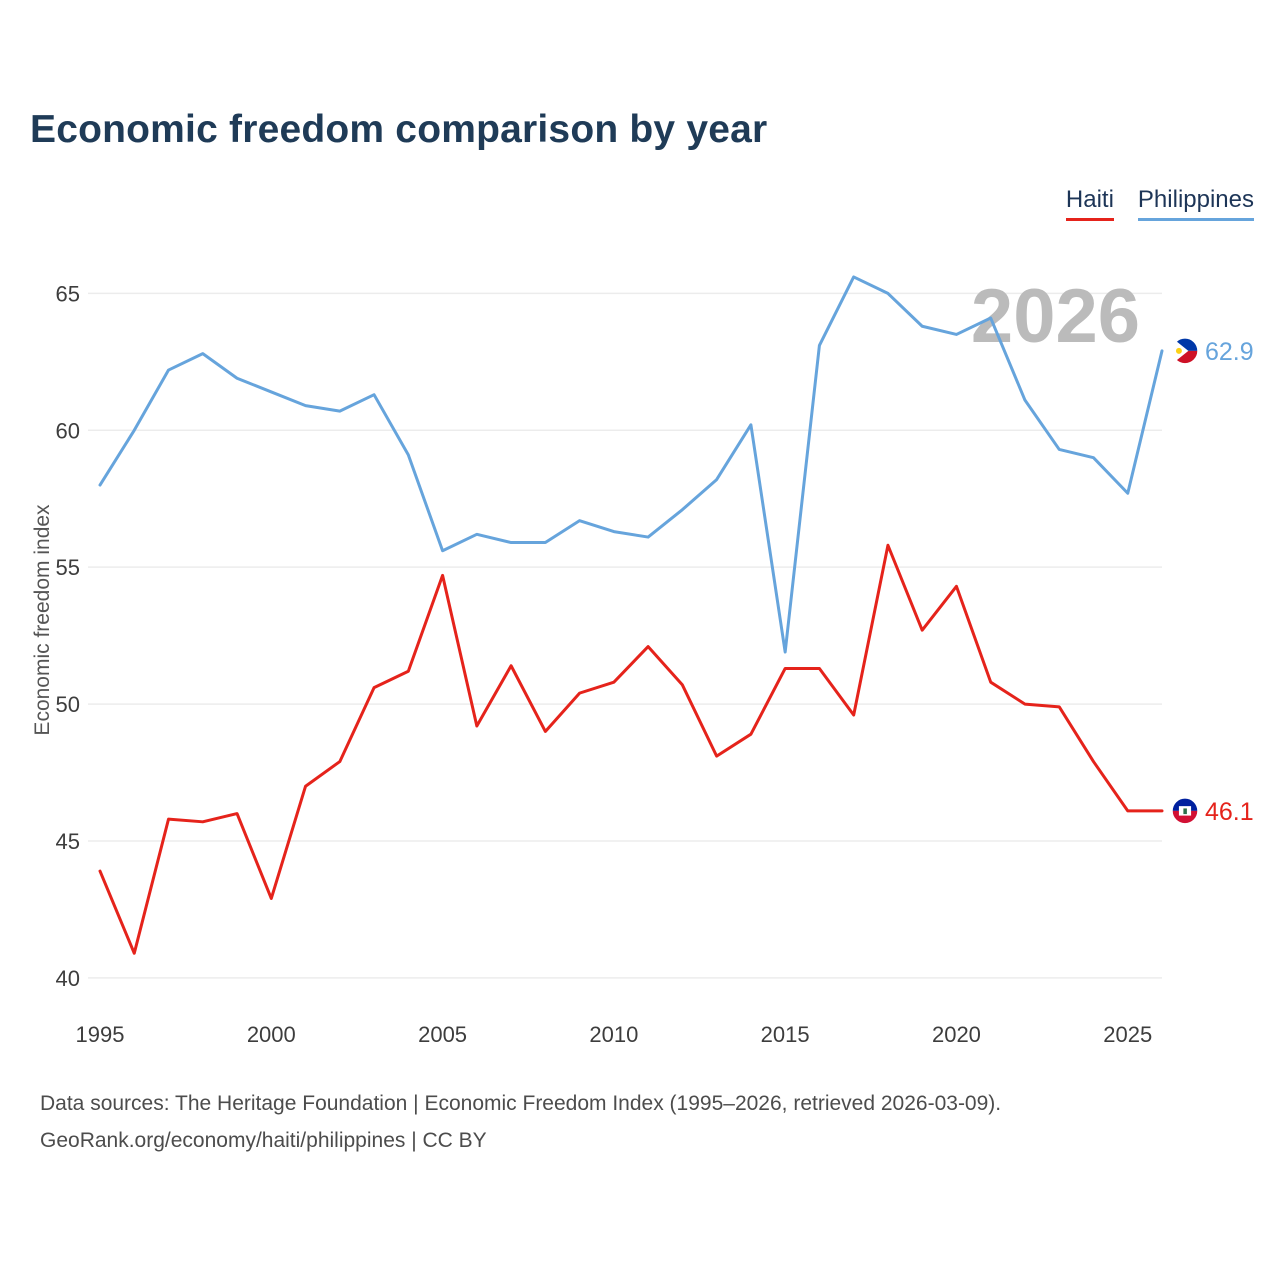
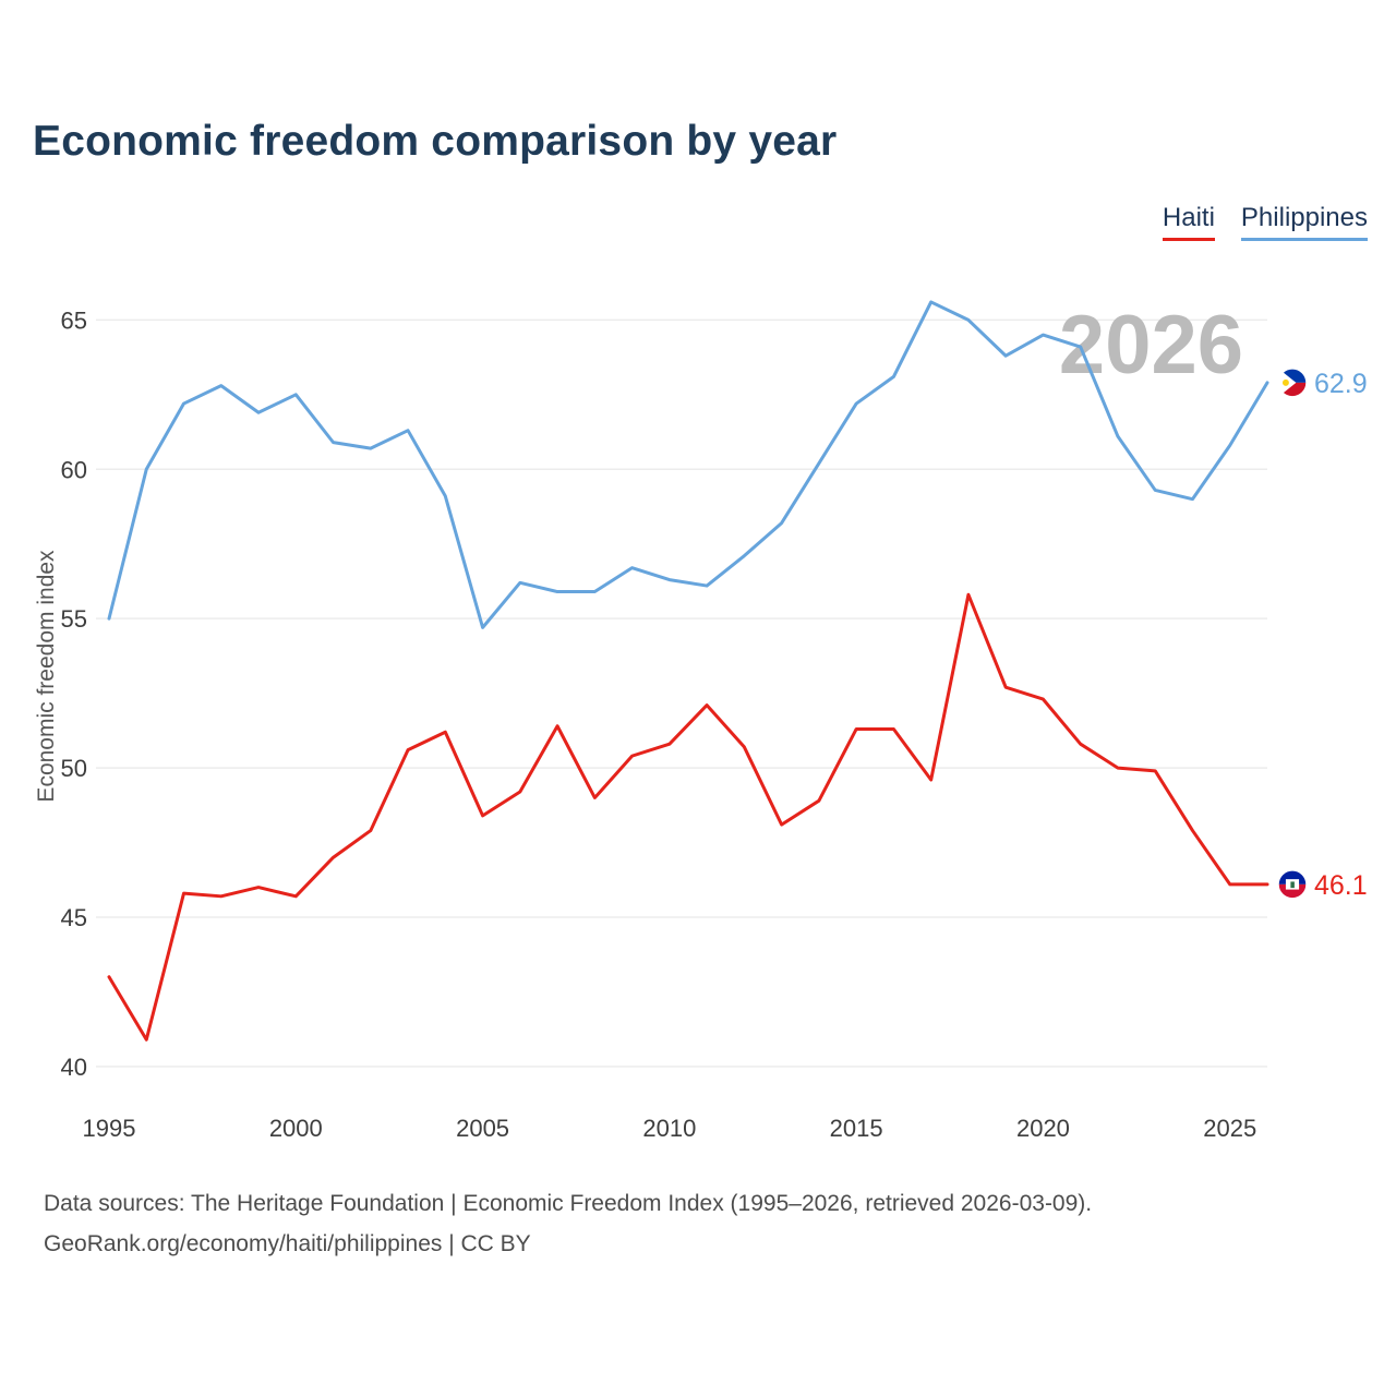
Haiti/1995: 43.9 -> 43.0
Philippines/1995: 58.0 -> 55.0
Haiti/2000: 42.9 -> 45.7
Philippines/2000: 61.4 -> 62.5
Haiti/2005: 54.7 -> 48.4
Philippines/2005: 55.6 -> 54.7
Philippines/2015: 51.9 -> 62.2
Haiti/2020: 54.3 -> 52.3
Philippines/2020: 63.5 -> 64.5
Philippines/2025: 57.7 -> 60.8
